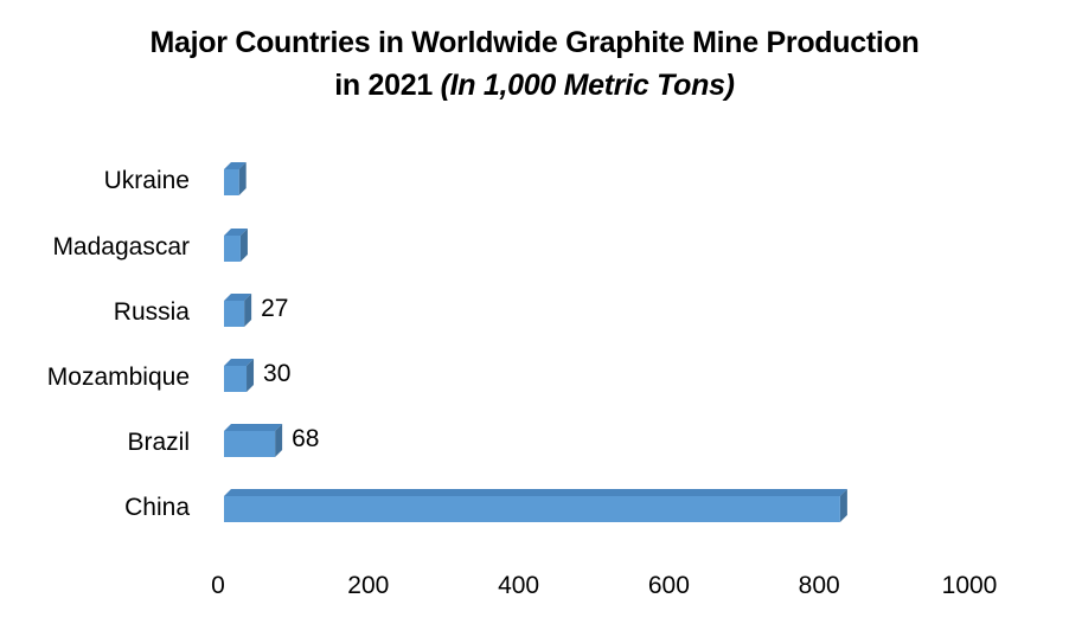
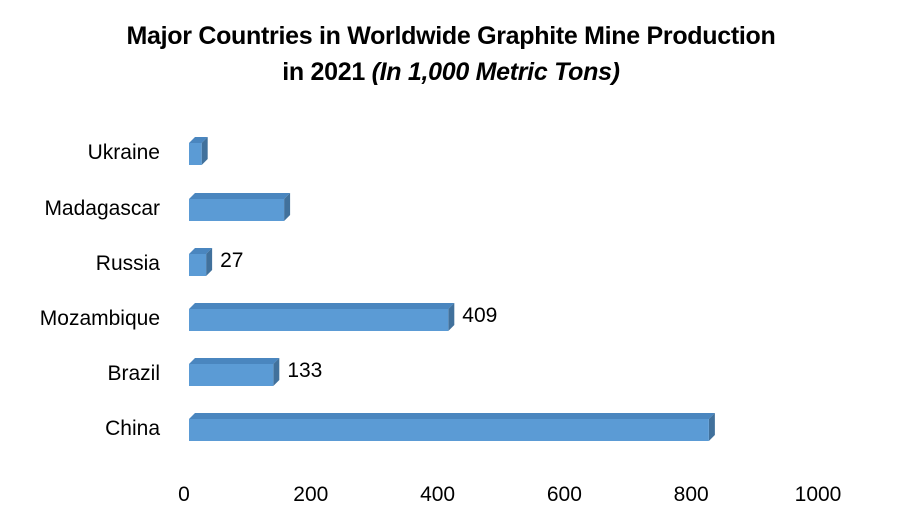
Brazil: 68 -> 133
Mozambique: 30 -> 409
Madagascar: 20 -> 150
